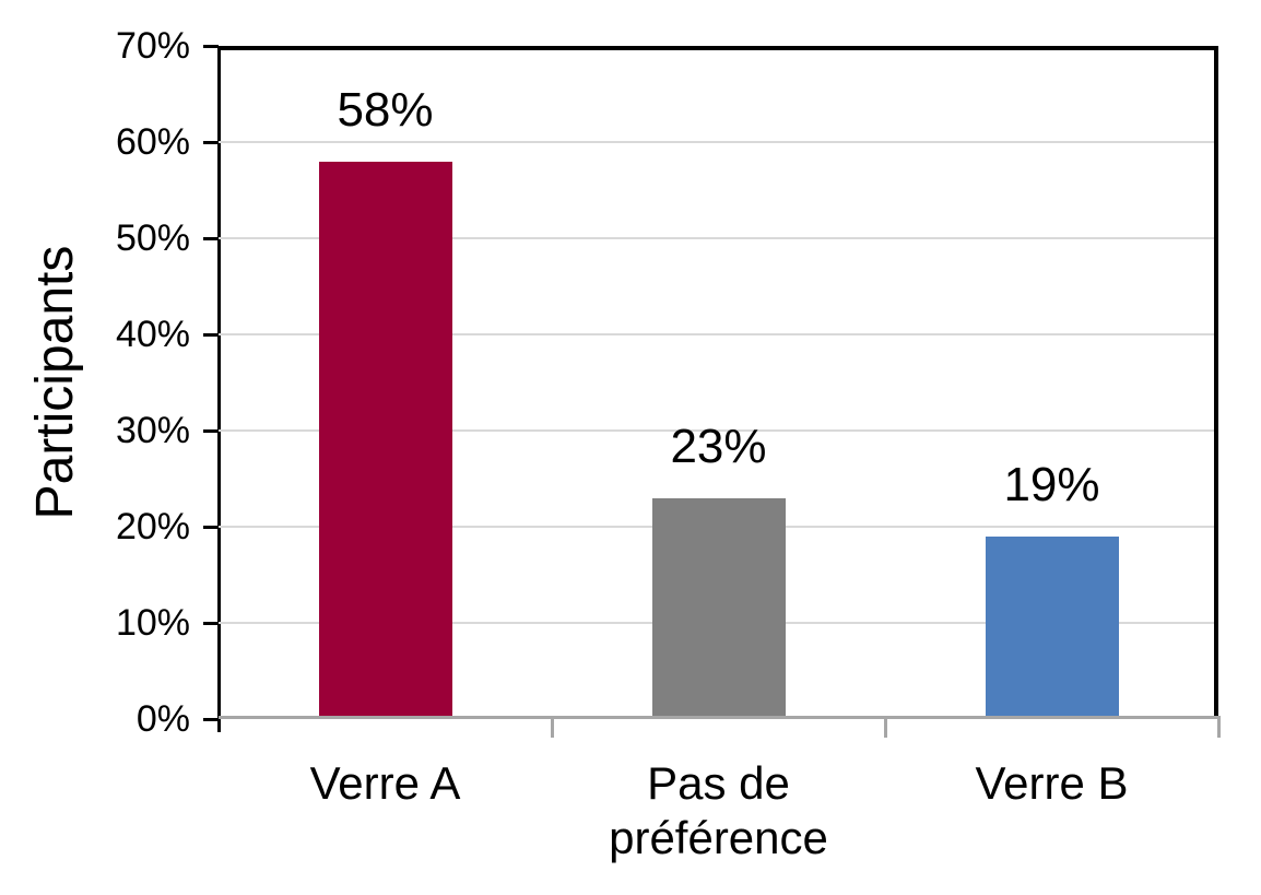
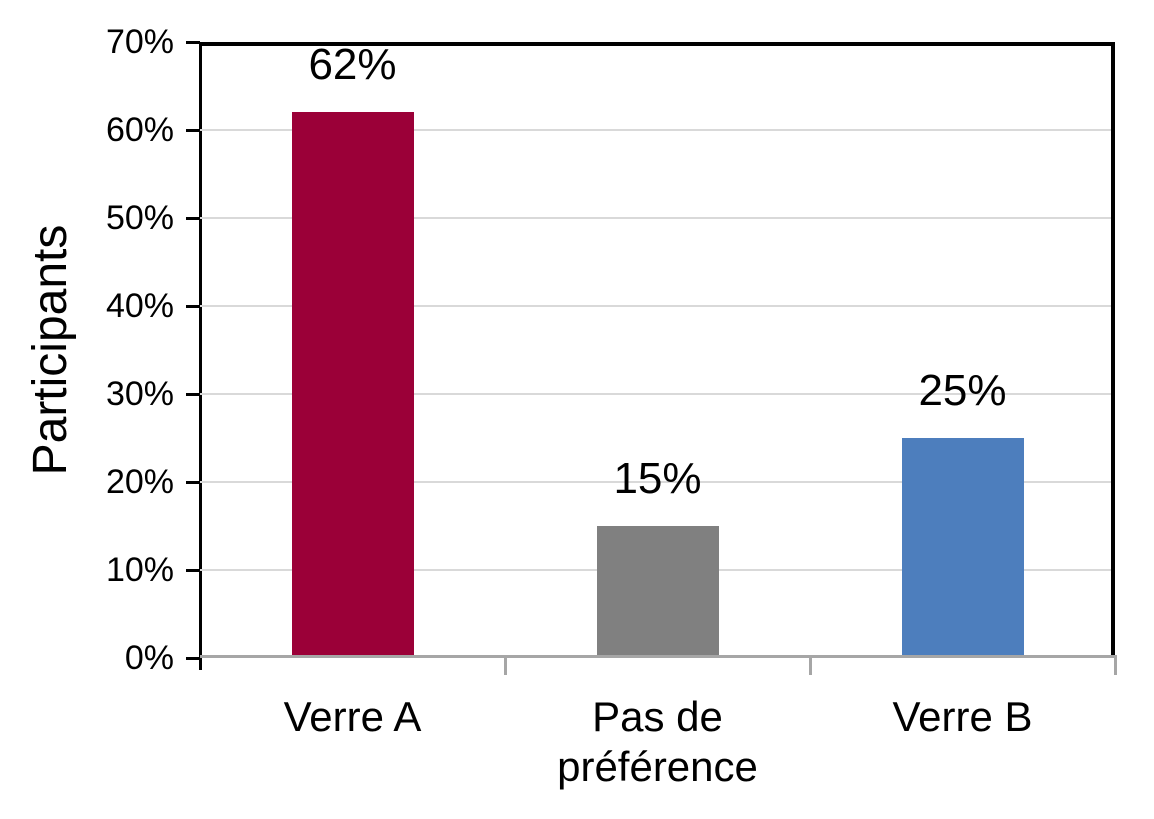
Verre A: 58% -> 62%
Pas de préférence: 23% -> 15%
Verre B: 19% -> 25%
